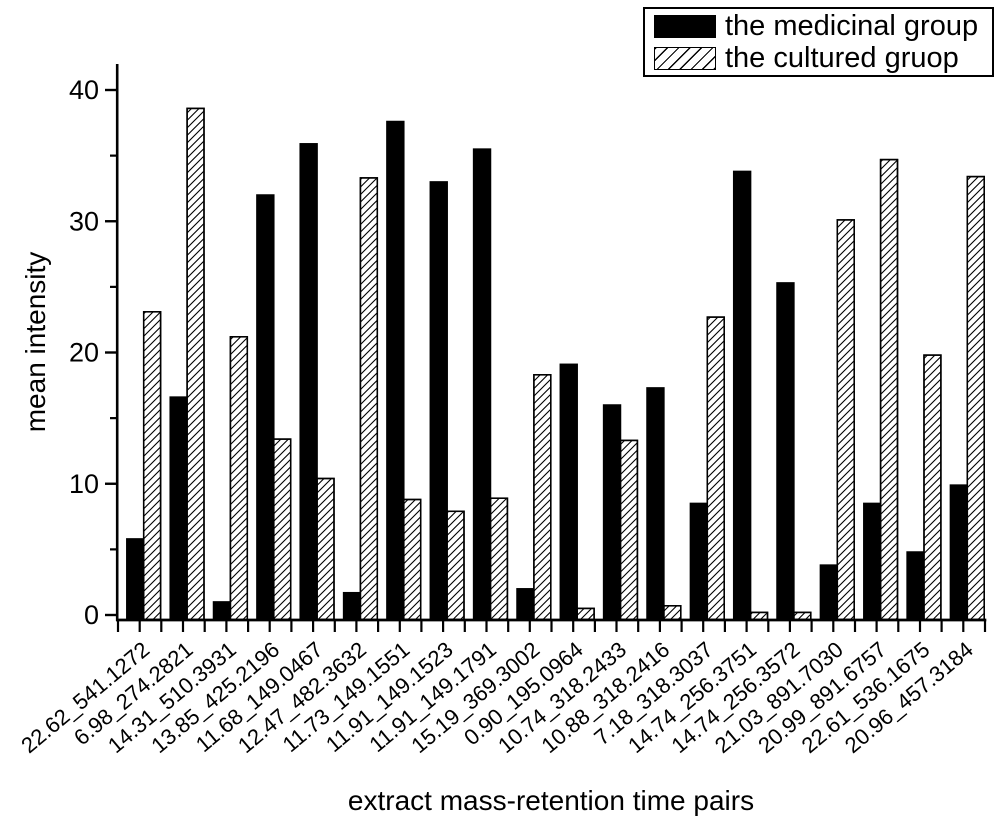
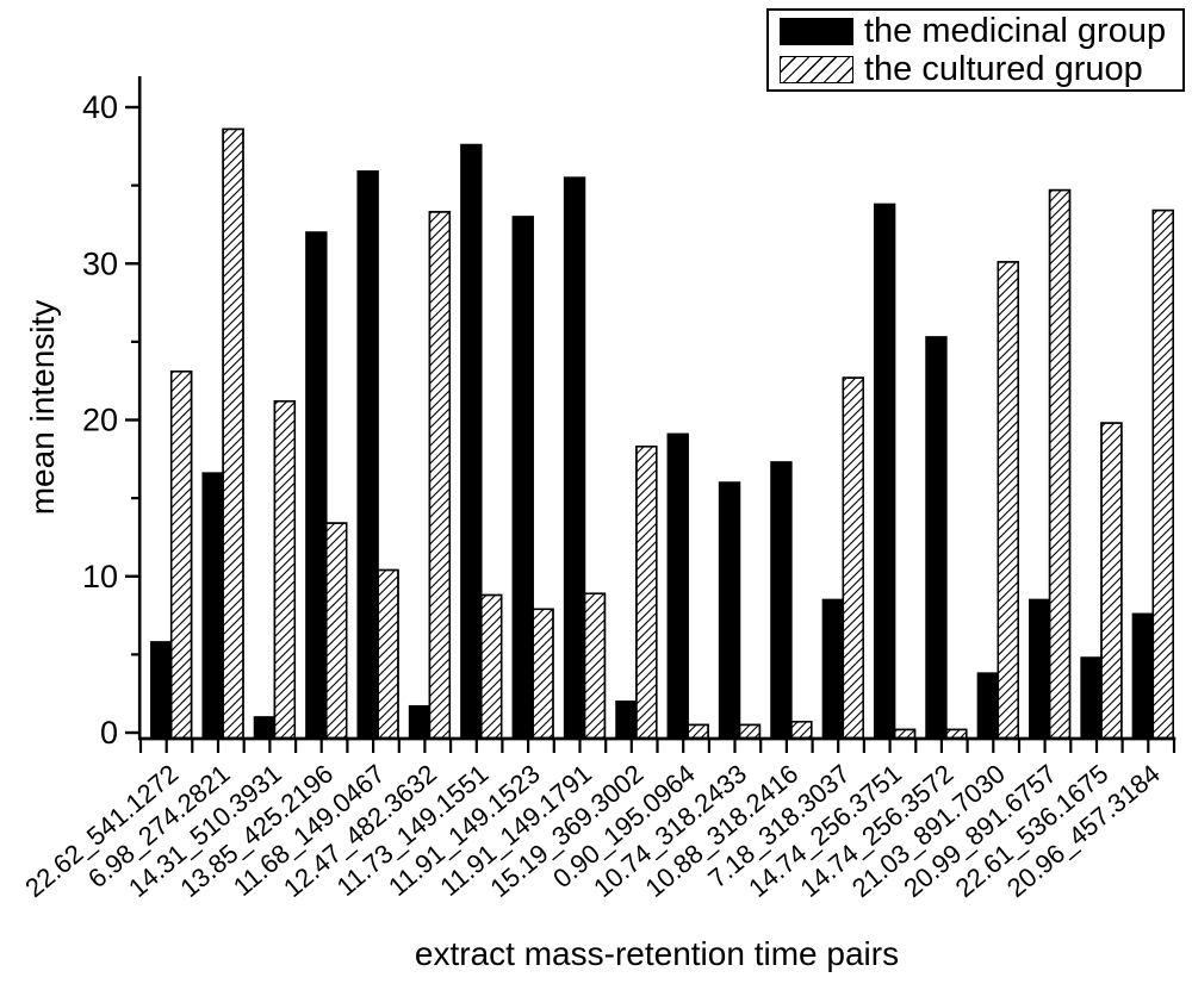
the cultured gruop/10.74_318.2433: 13.3 -> 0.5
the medicinal group/20.96_457.3184: 9.9 -> 7.6
